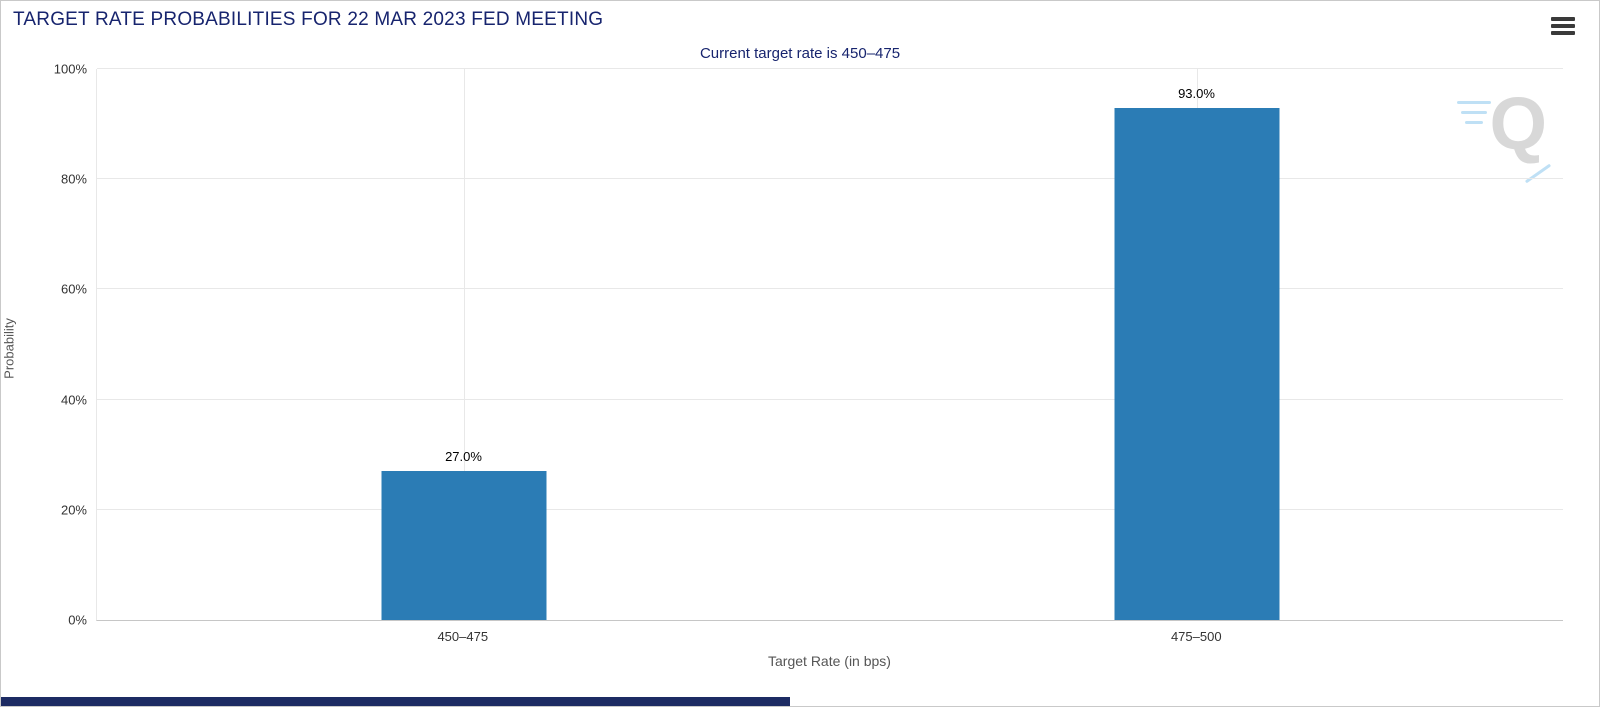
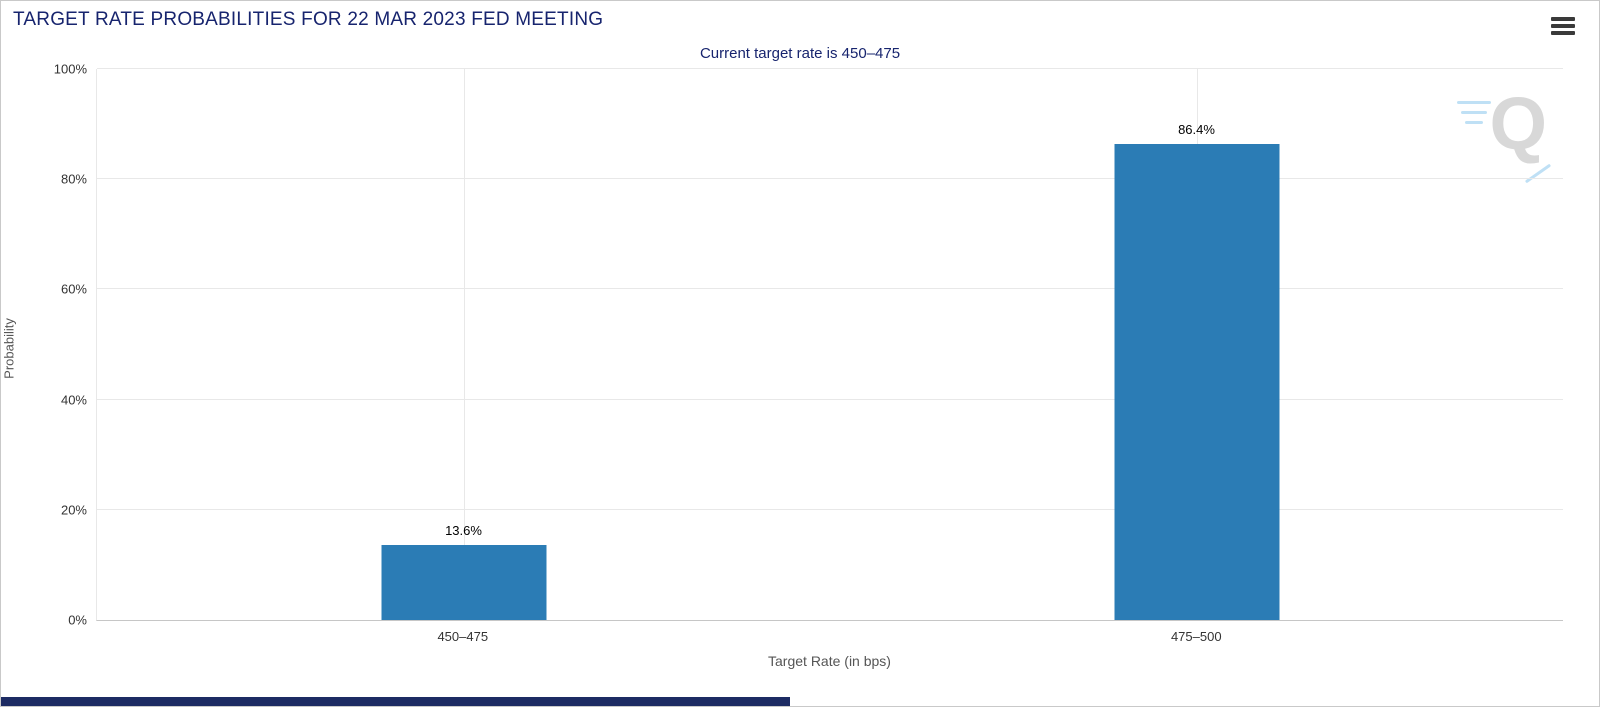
450–475: 27.0% -> 13.6%
475–500: 93.0% -> 86.4%
